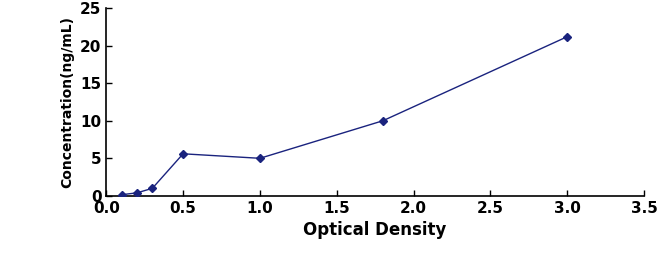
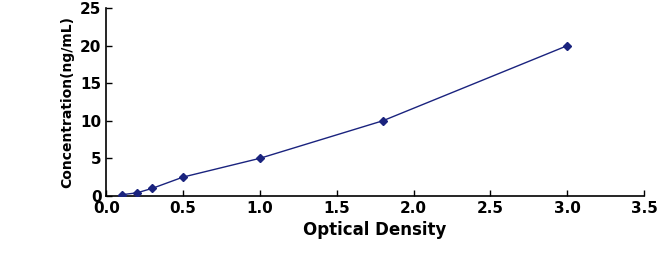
0.5: 5.6 -> 2.5
3.0: 21.2 -> 20.0
